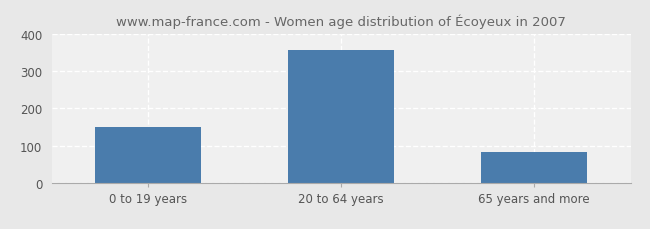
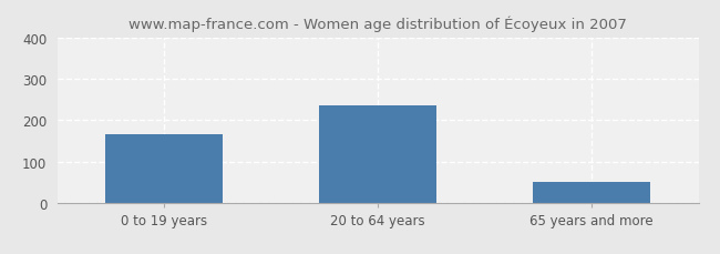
0 to 19 years: 150 -> 165
20 to 64 years: 355 -> 235
65 years and more: 83 -> 50
